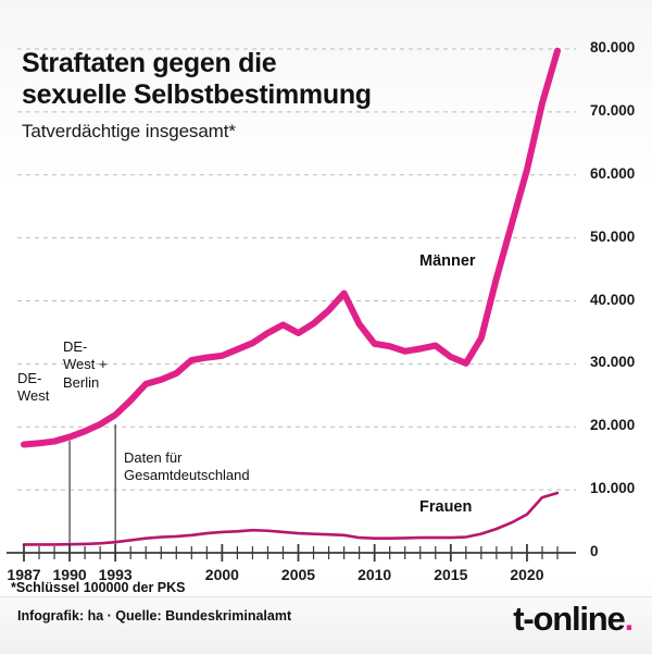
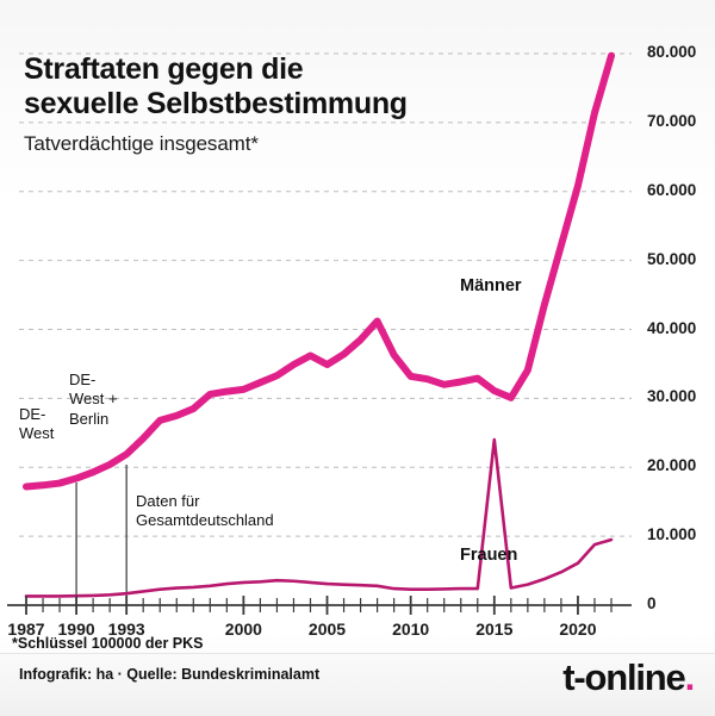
Frauen/2015: 2000 -> 24000
